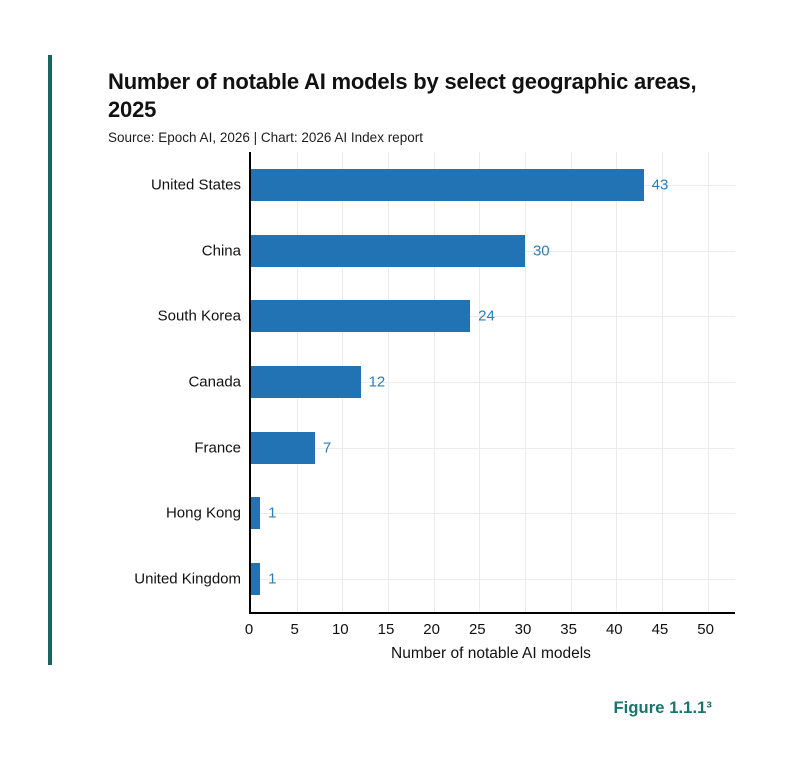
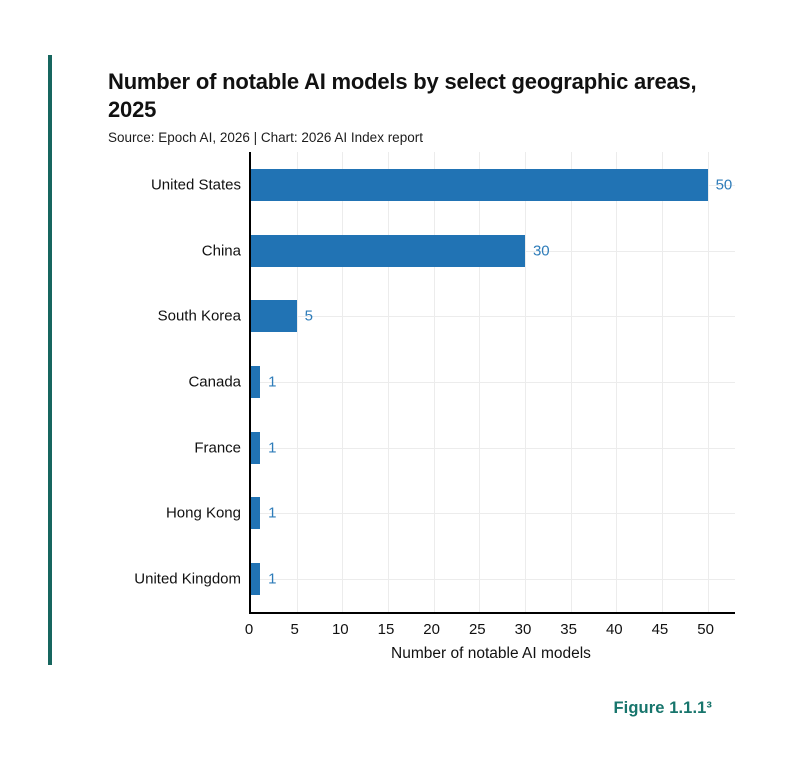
United States: 43 -> 50
South Korea: 24 -> 5
Canada: 12 -> 1
France: 7 -> 1
